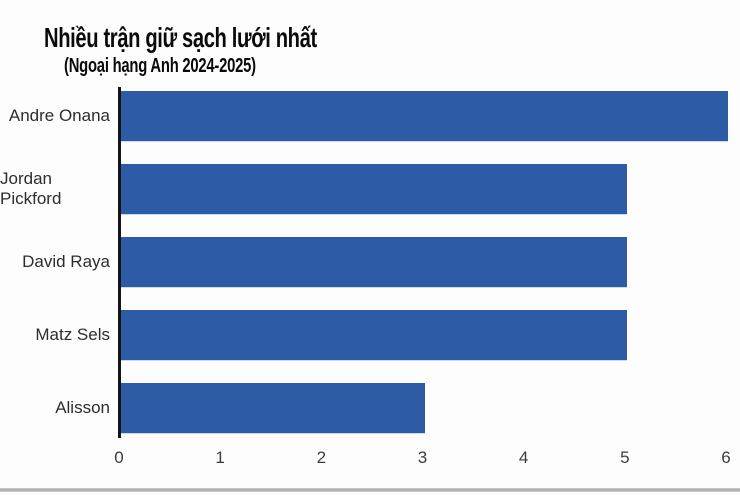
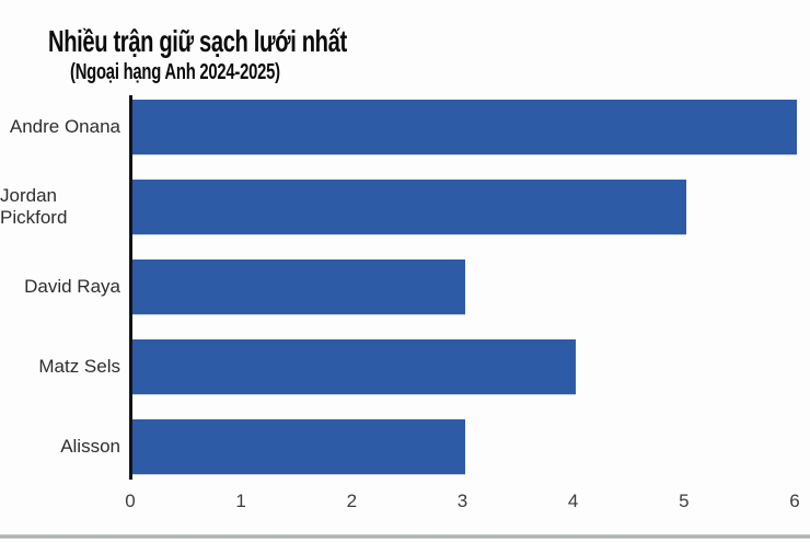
David Raya: 5 -> 3
Matz Sels: 5 -> 4
